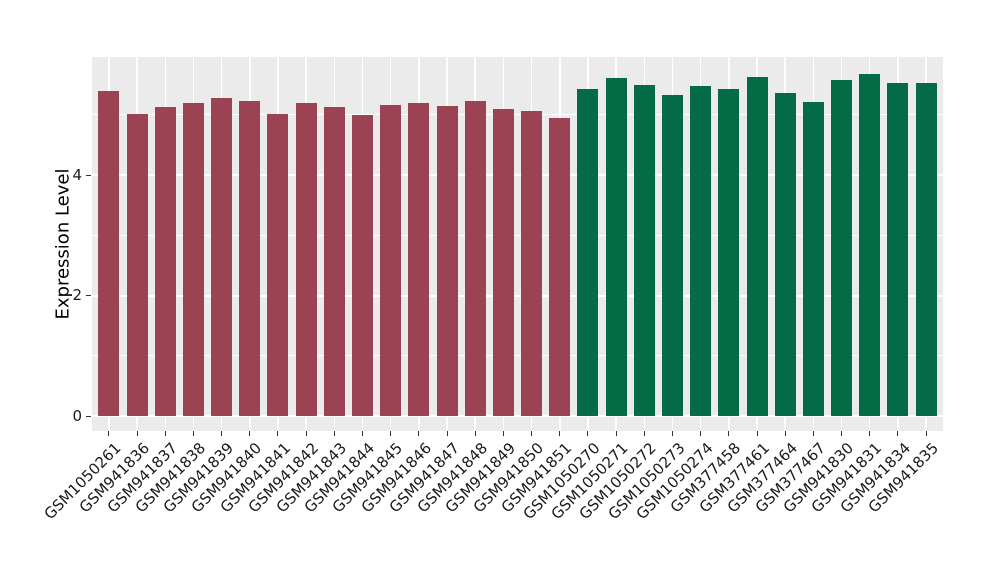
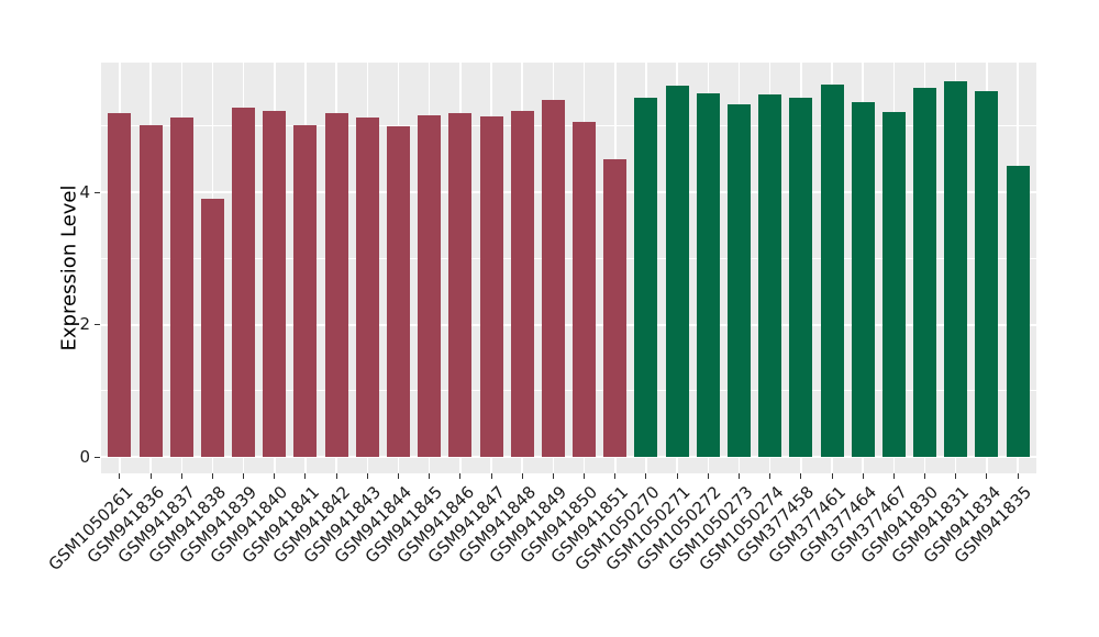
GSM1050261: 5.4 -> 5.2
GSM941838: 5.2 -> 3.9
GSM941849: 5.1 -> 5.4
GSM941851: 5.0 -> 4.5
GSM941835: 5.5 -> 4.4
